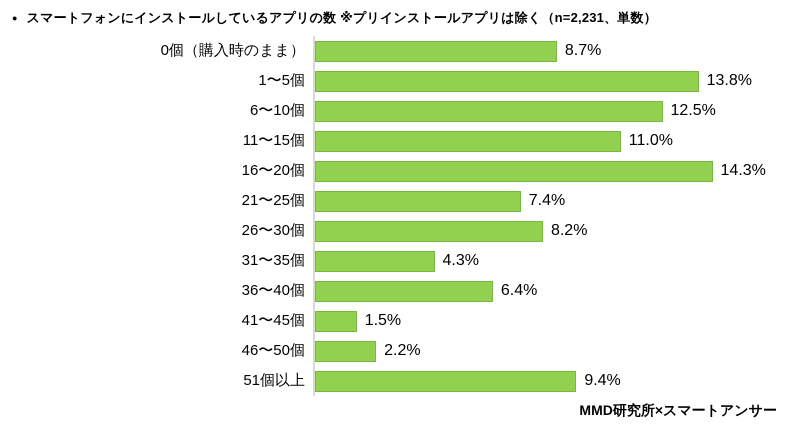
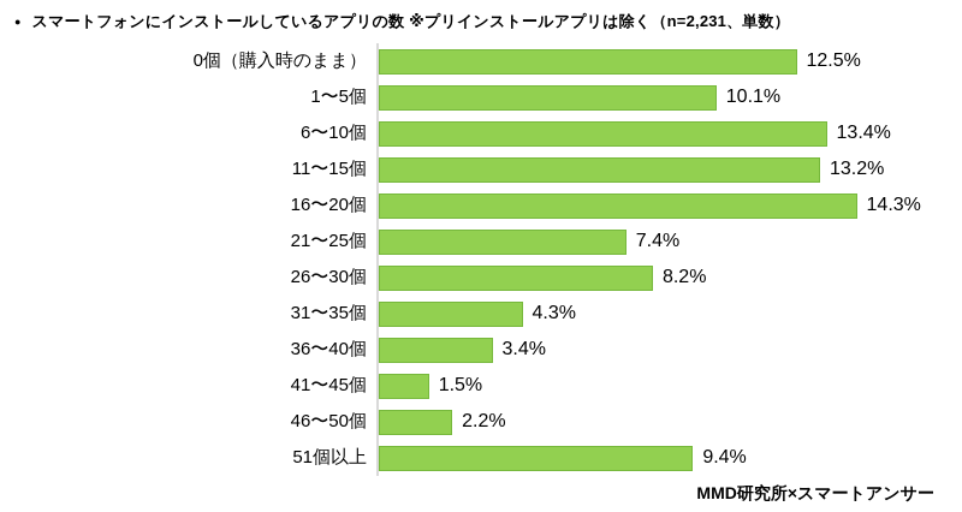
0個（購入時のまま）: 8.7% -> 12.5%
1〜5個: 13.8% -> 10.1%
6〜10個: 12.5% -> 13.4%
11〜15個: 11.0% -> 13.2%
36〜40個: 6.4% -> 3.4%
